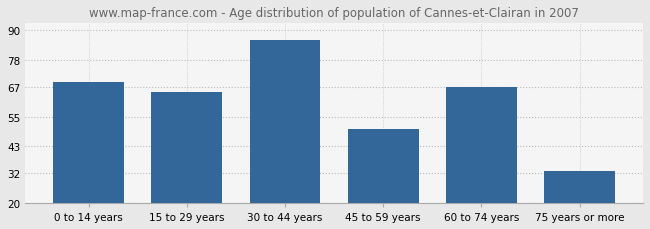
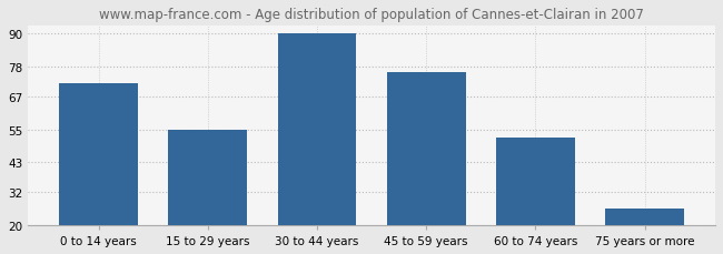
0 to 14 years: 69 -> 72
15 to 29 years: 65 -> 55
30 to 44 years: 86 -> 90
45 to 59 years: 50 -> 76
60 to 74 years: 67 -> 52
75 years or more: 33 -> 26
